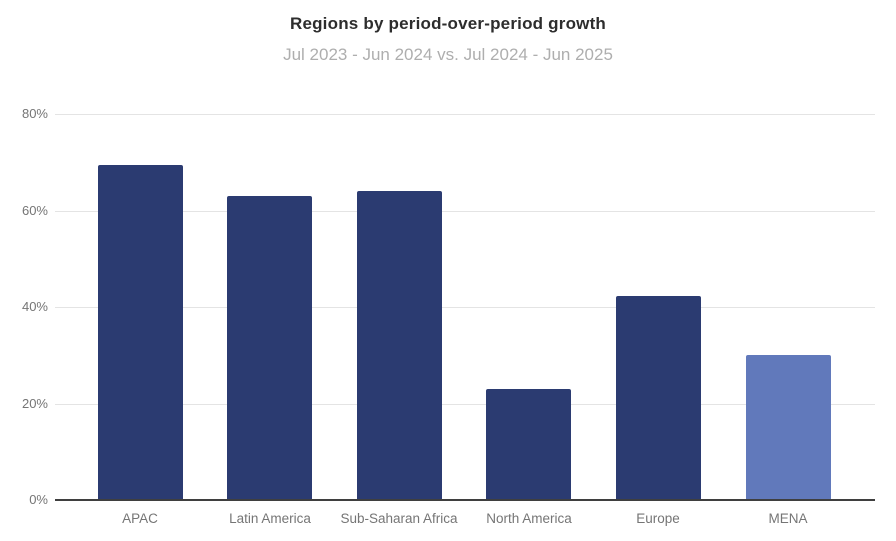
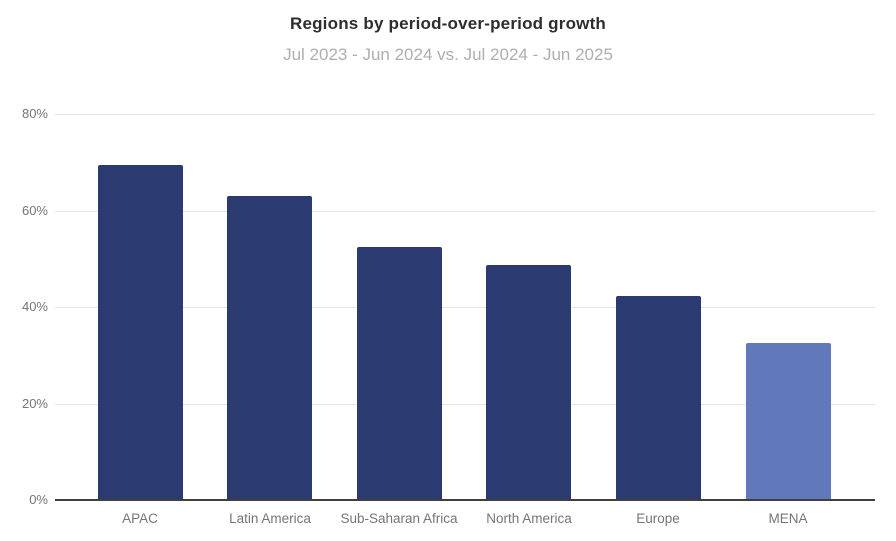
Sub-Saharan Africa: 64% -> 52%
North America: 23% -> 49%
MENA: 30% -> 32%
